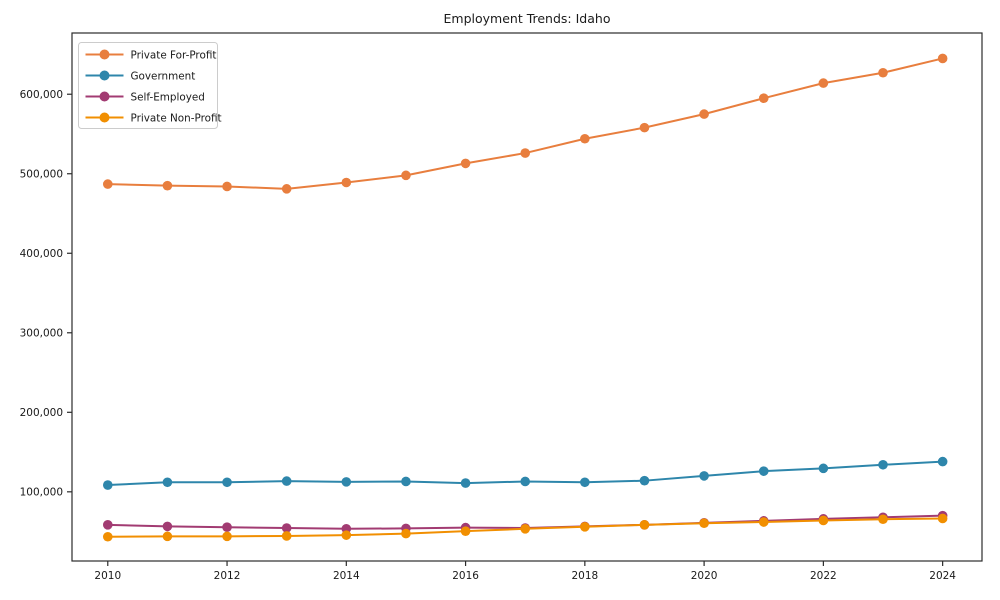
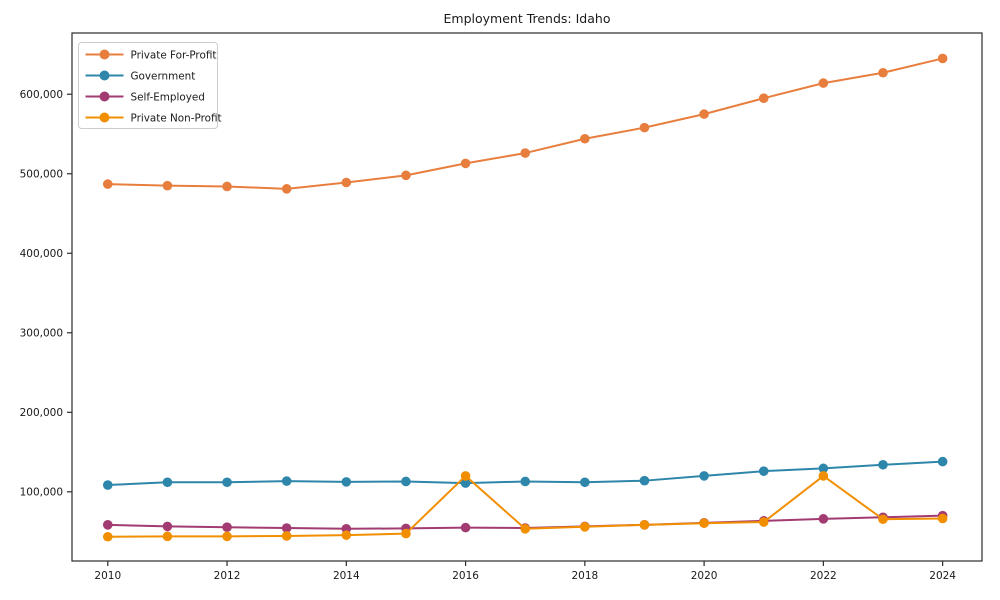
Private Non-Profit/2016: 50000 -> 120000
Private Non-Profit/2022: 60000 -> 120000
